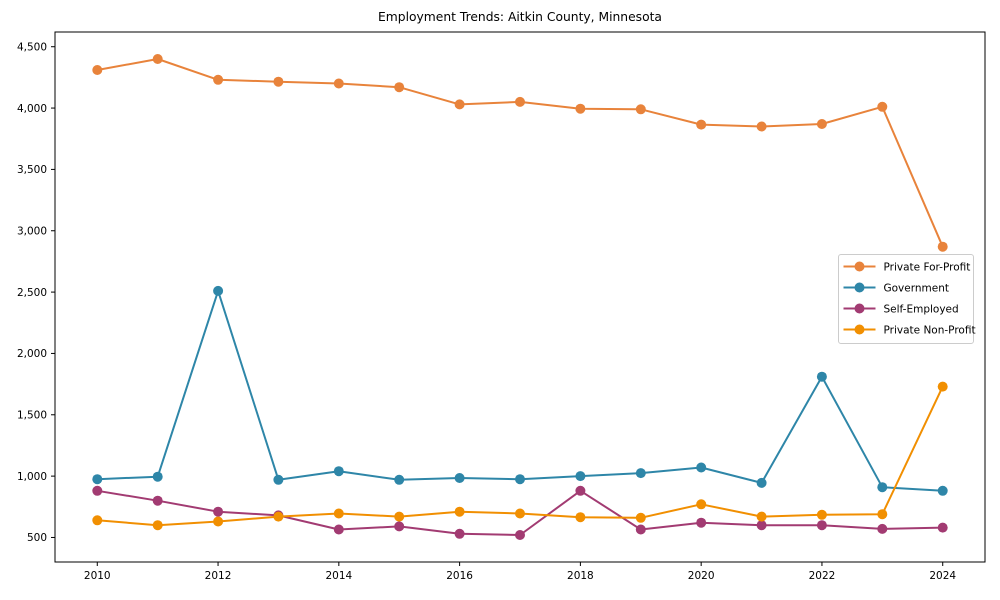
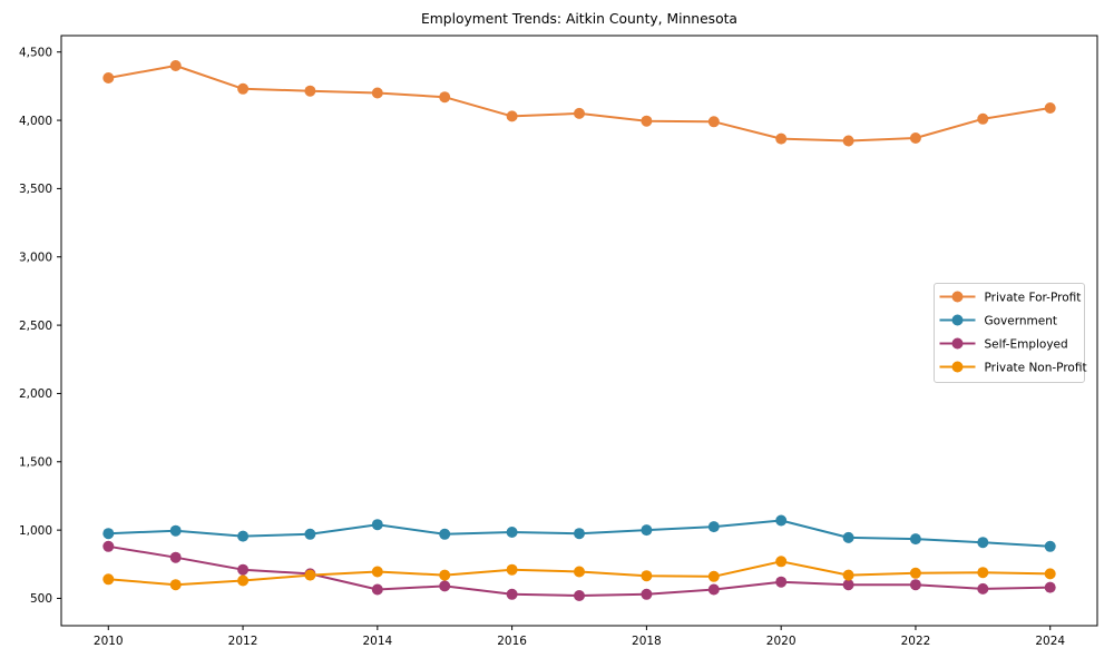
Government/2012: 2510 -> 960
Self-Employed/2018: 880 -> 530
Government/2022: 1810 -> 940
Private For-Profit/2024: 2870 -> 4090
Private Non-Profit/2024: 1730 -> 680
